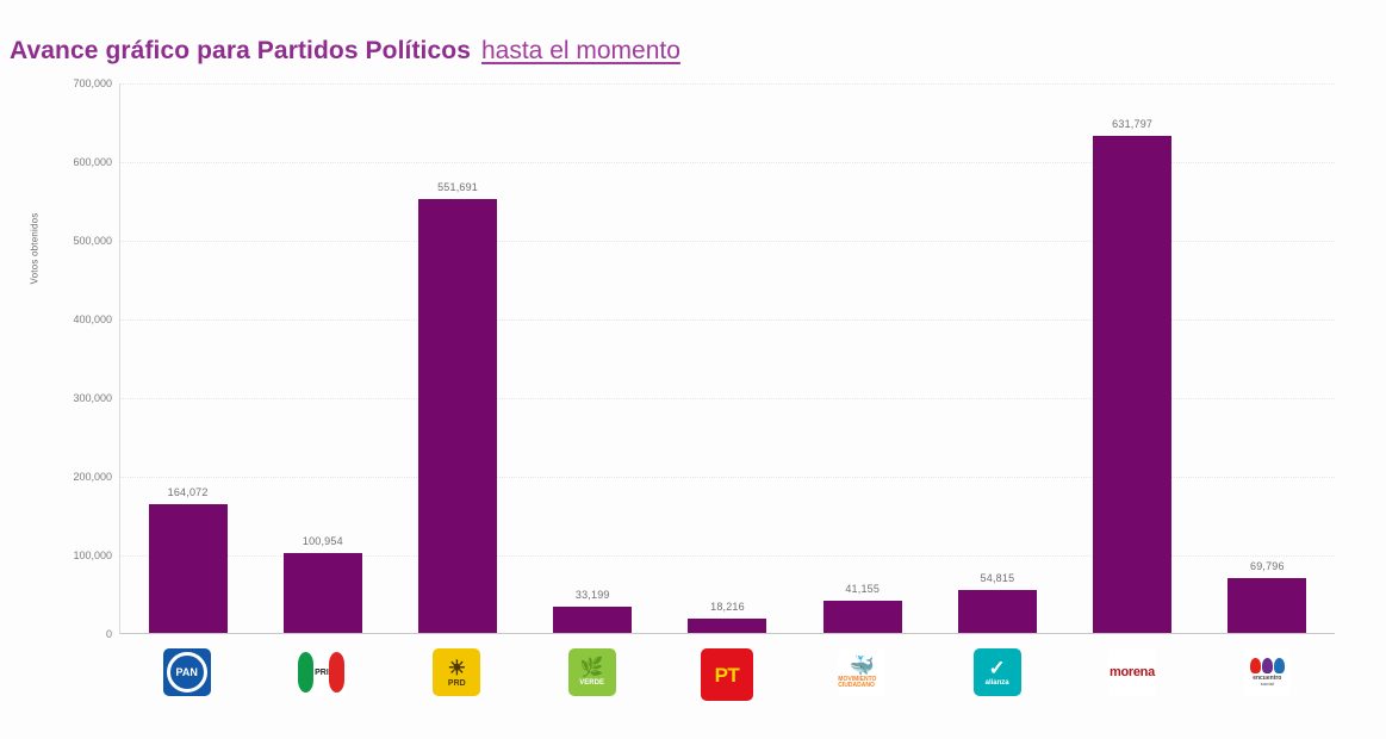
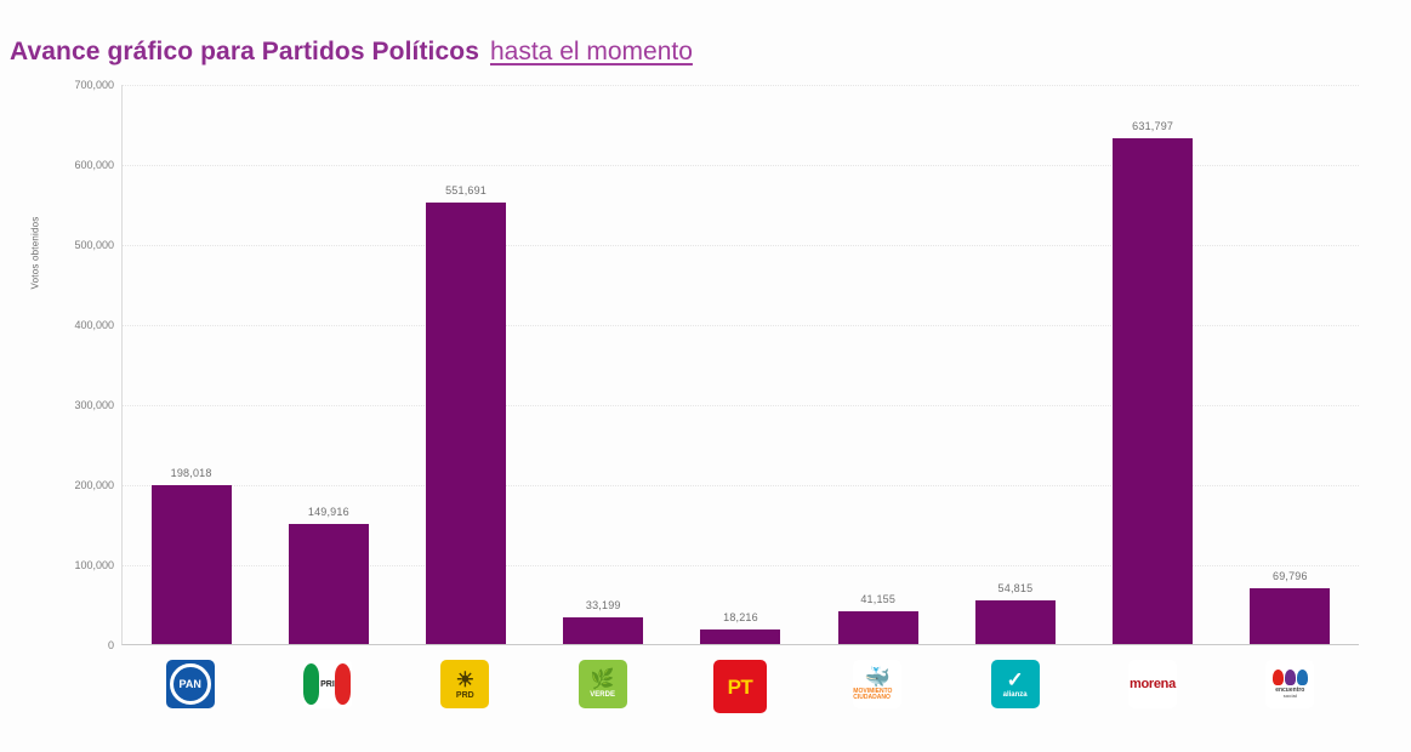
PAN: 164,072 -> 198,018
PRI: 100,954 -> 149,916
